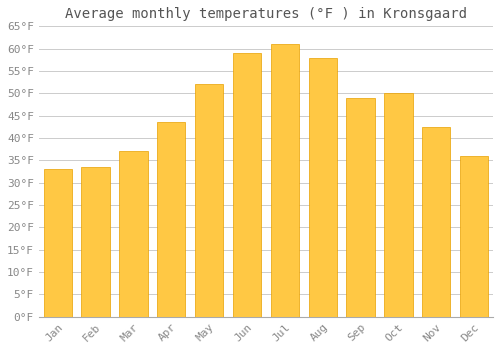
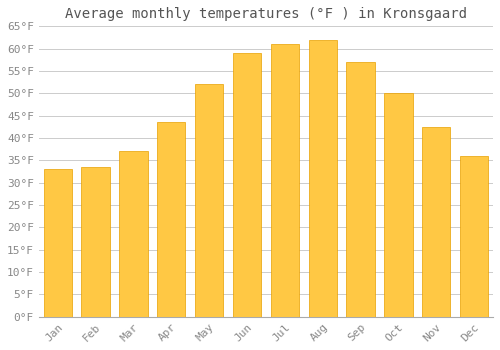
Aug: 58.0°F -> 62.0°F
Sep: 49.0°F -> 57.0°F
